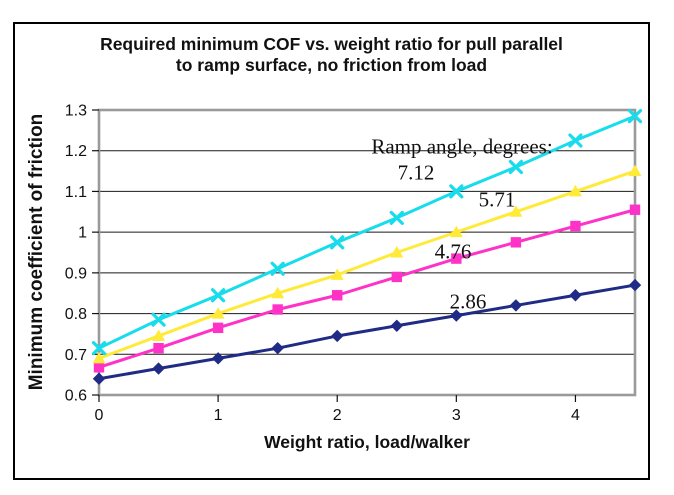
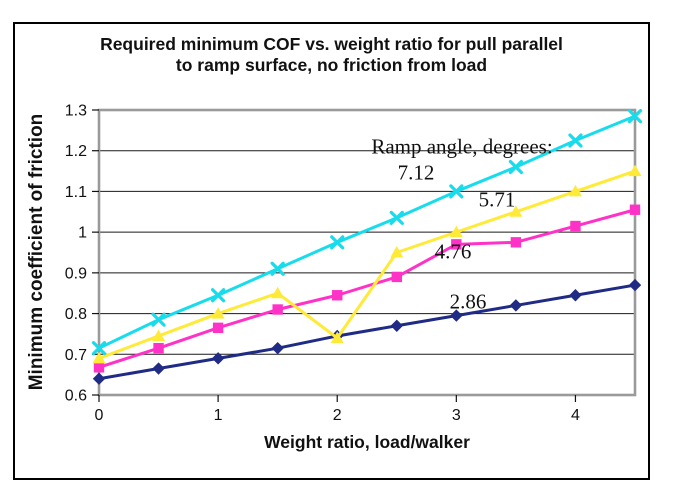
5.71/2: 0.90 -> 0.74
4.76/3: 0.94 -> 0.97
